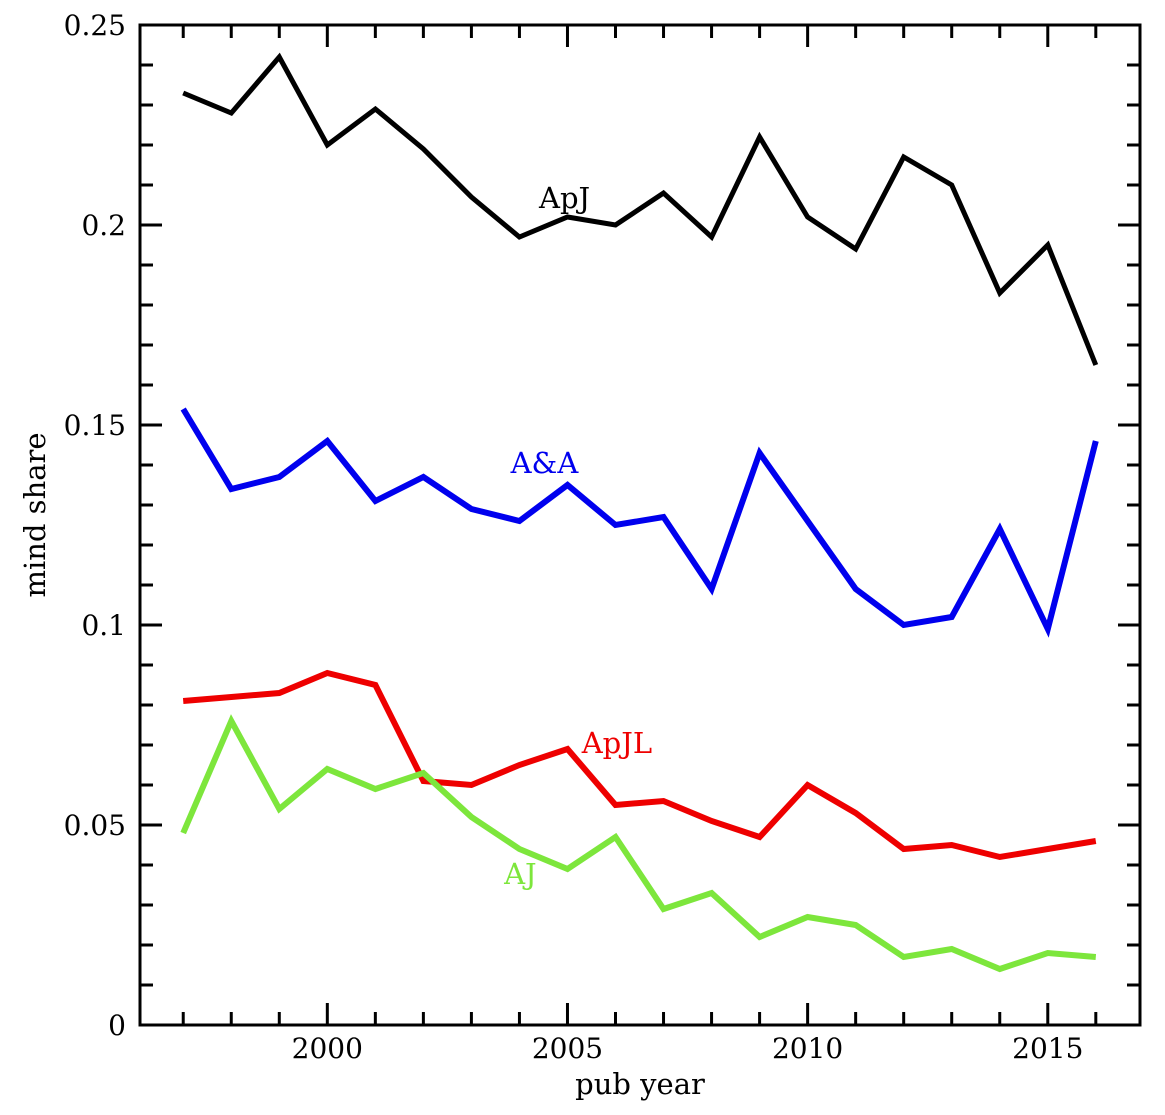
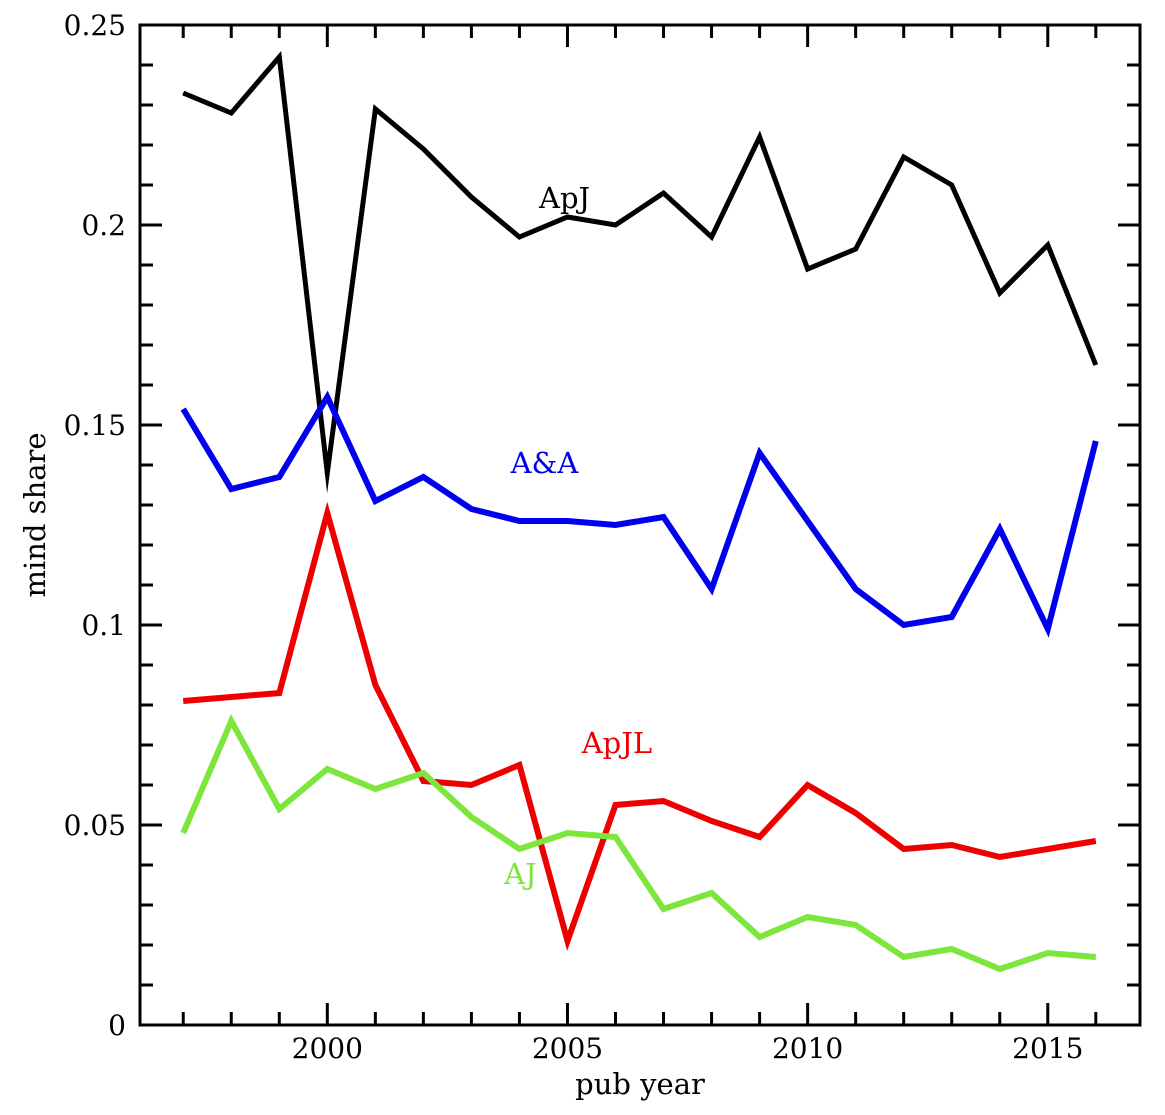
ApJ/2000: 0.220 -> 0.138
A&A/2000: 0.146 -> 0.157
ApJL/2000: 0.088 -> 0.128
A&A/2005: 0.135 -> 0.126
ApJL/2005: 0.069 -> 0.021
AJ/2005: 0.039 -> 0.048
ApJ/2010: 0.202 -> 0.189
